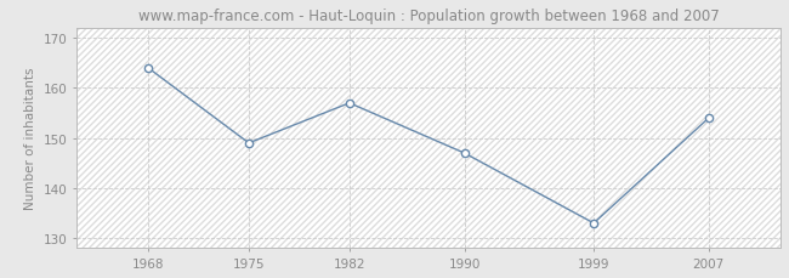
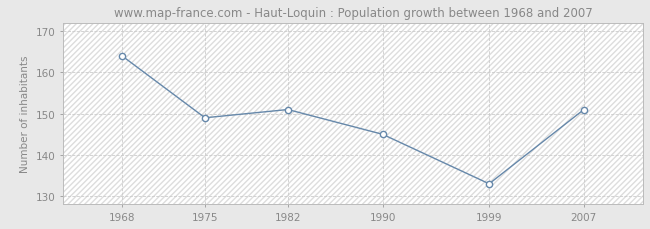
1982: 157 -> 151
1990: 147 -> 145
2007: 154 -> 151
